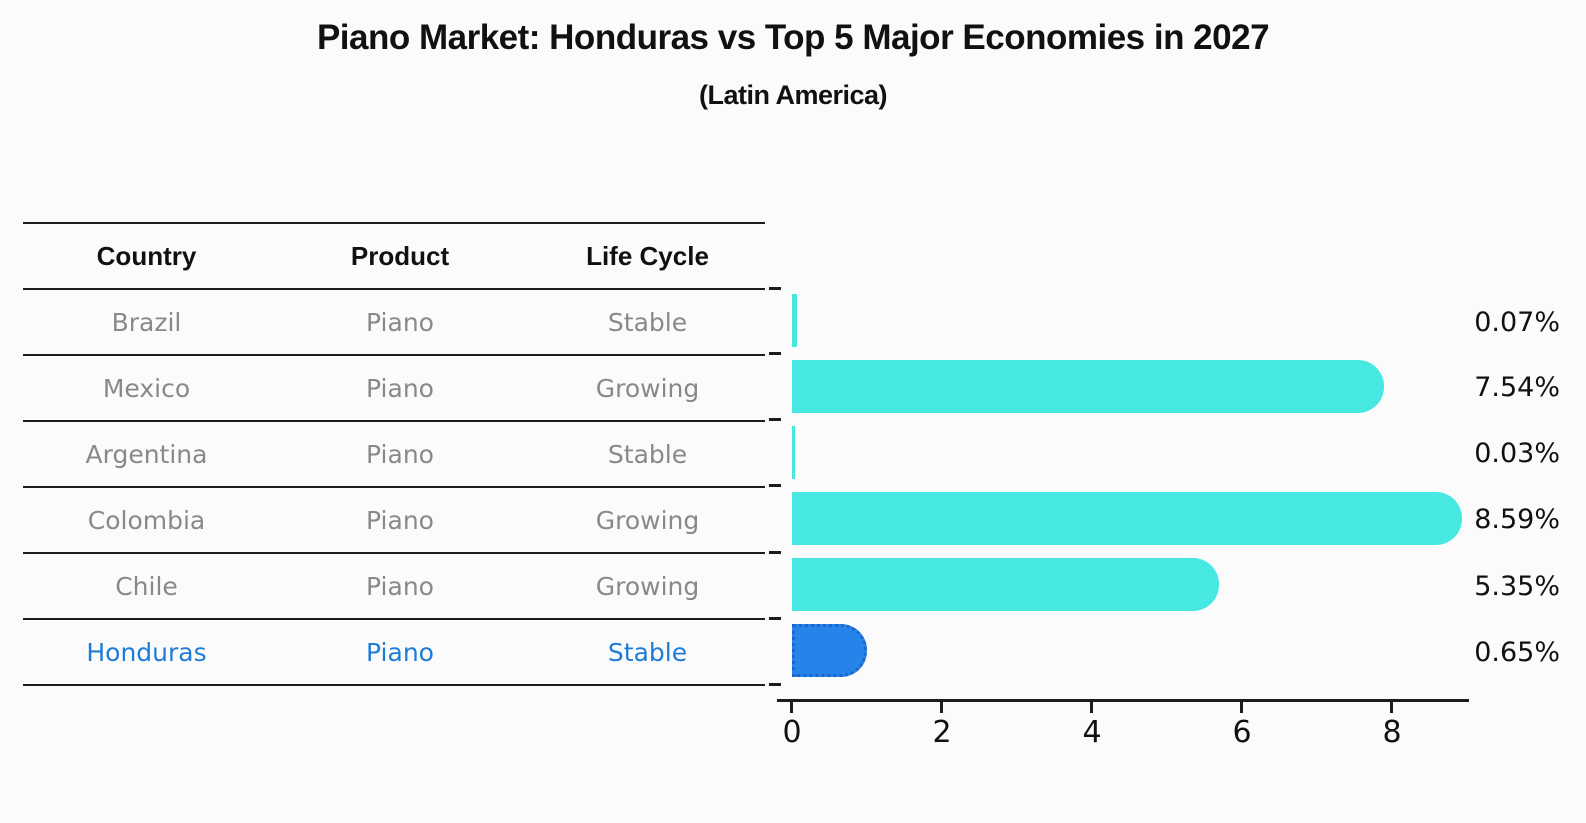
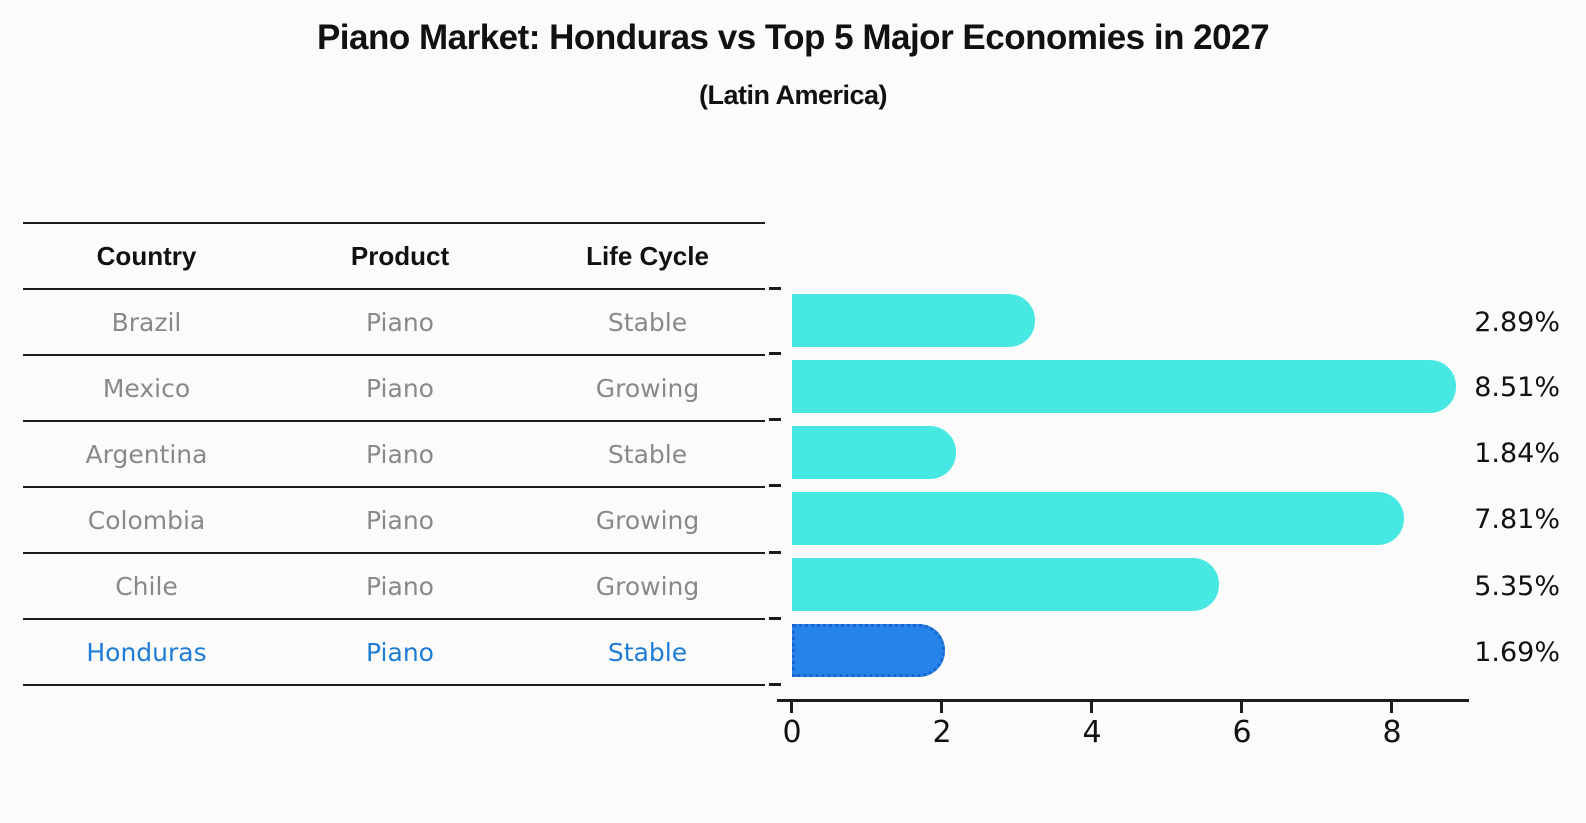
Brazil: 0.07% -> 2.89%
Mexico: 7.54% -> 8.51%
Argentina: 0.03% -> 1.84%
Colombia: 8.59% -> 7.81%
Honduras: 0.65% -> 1.69%
